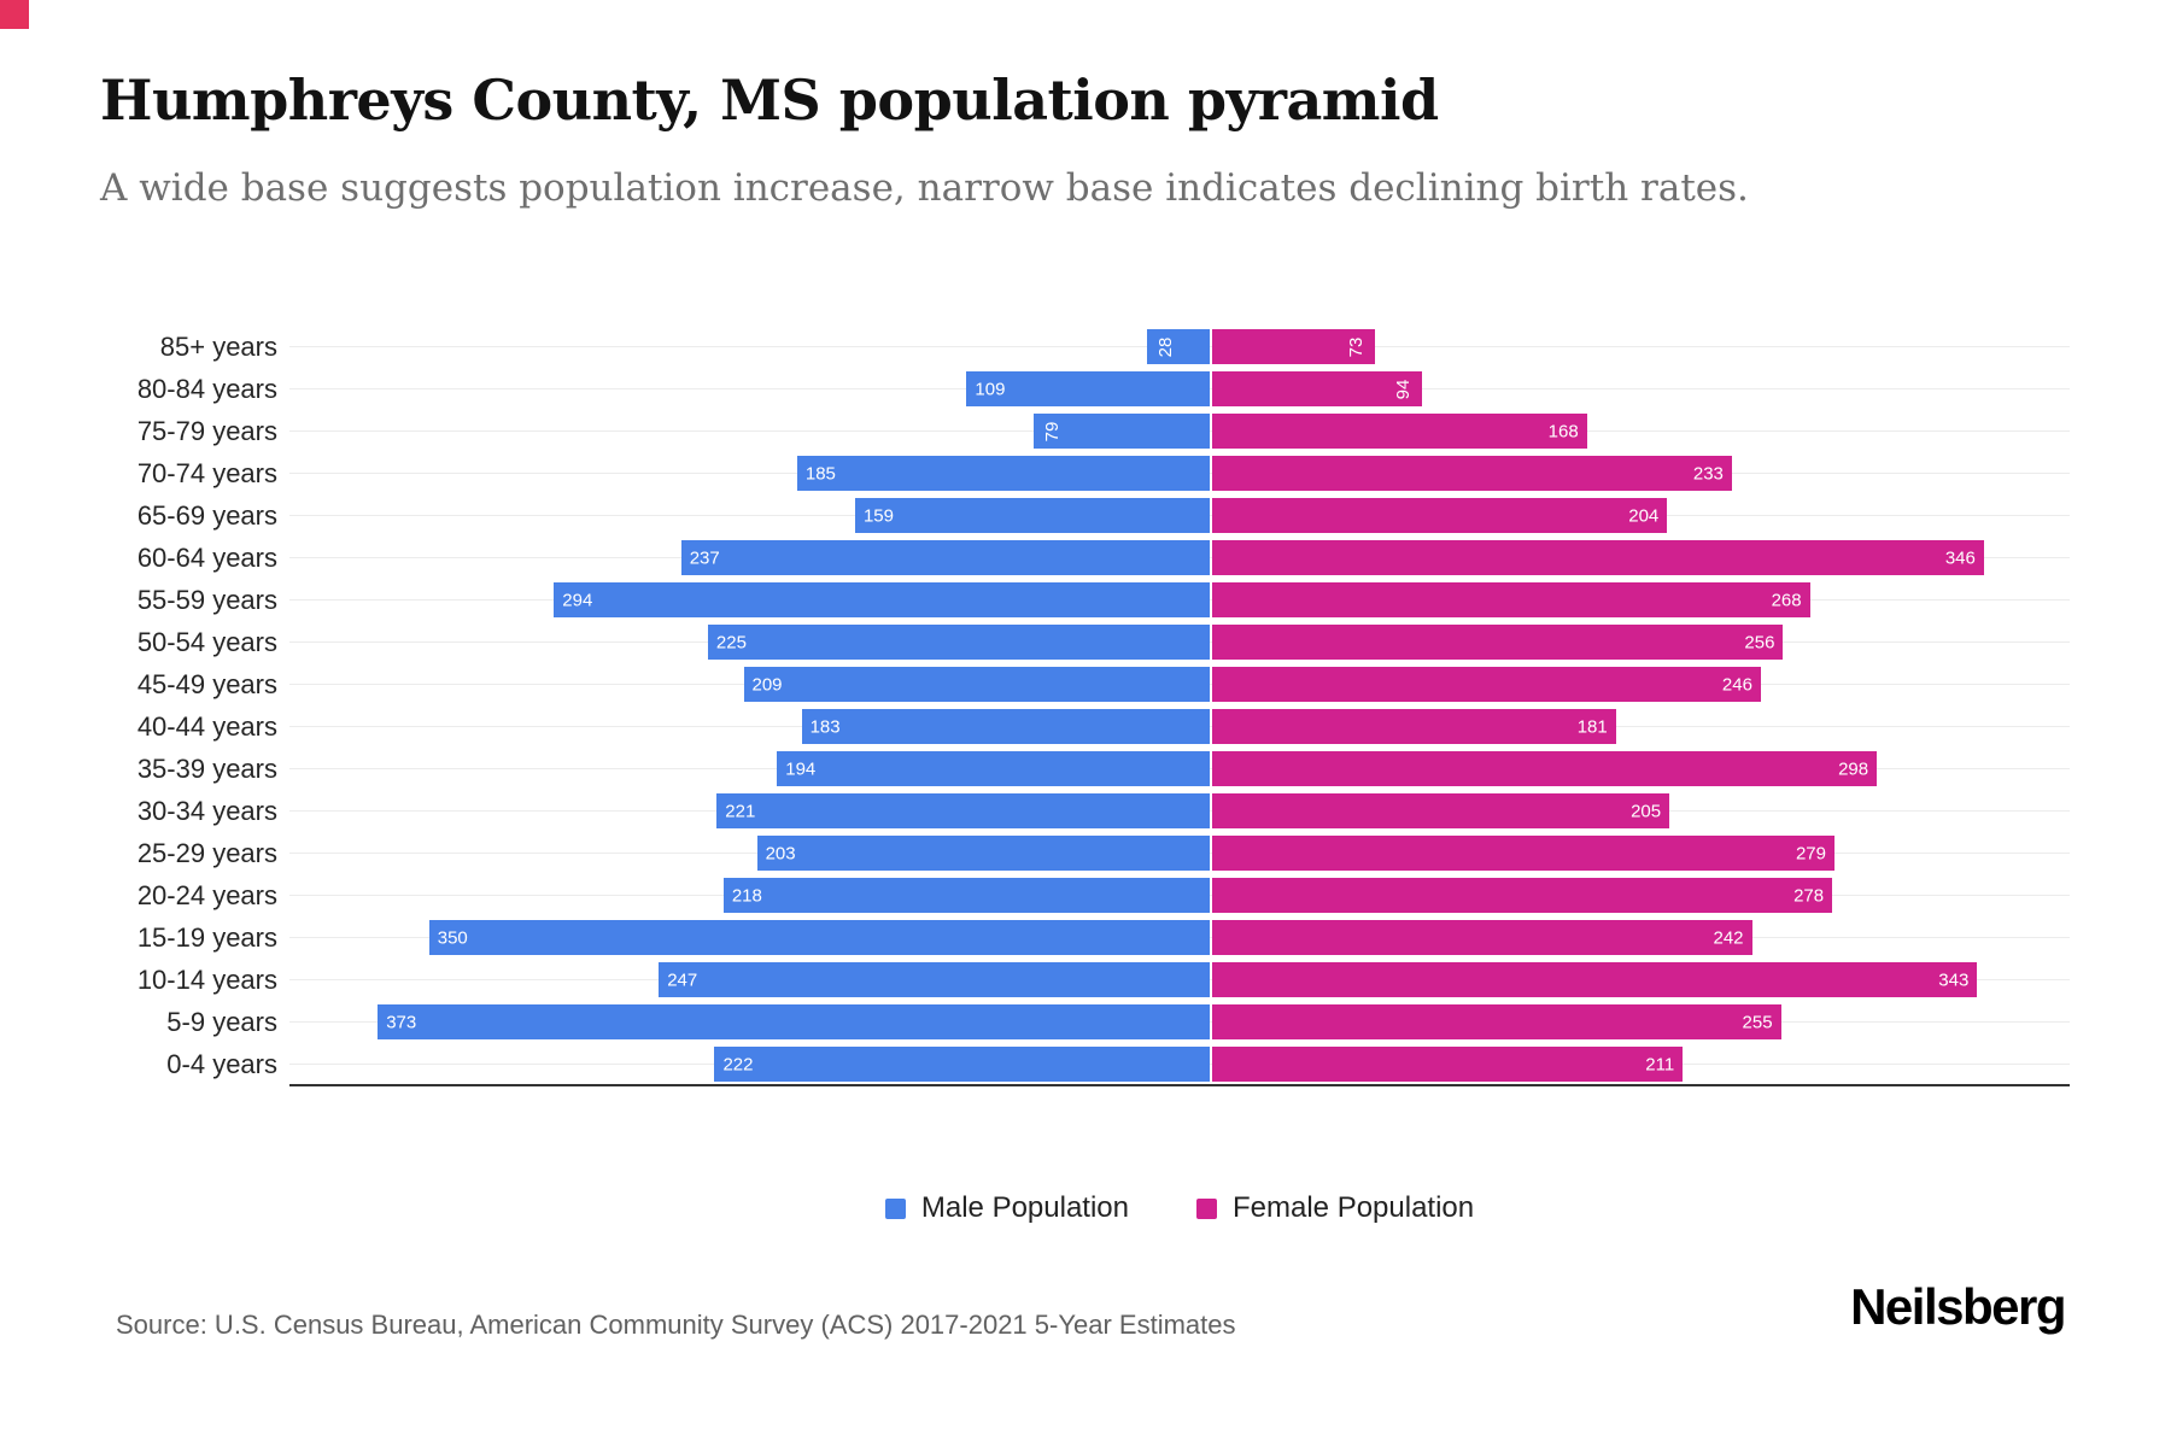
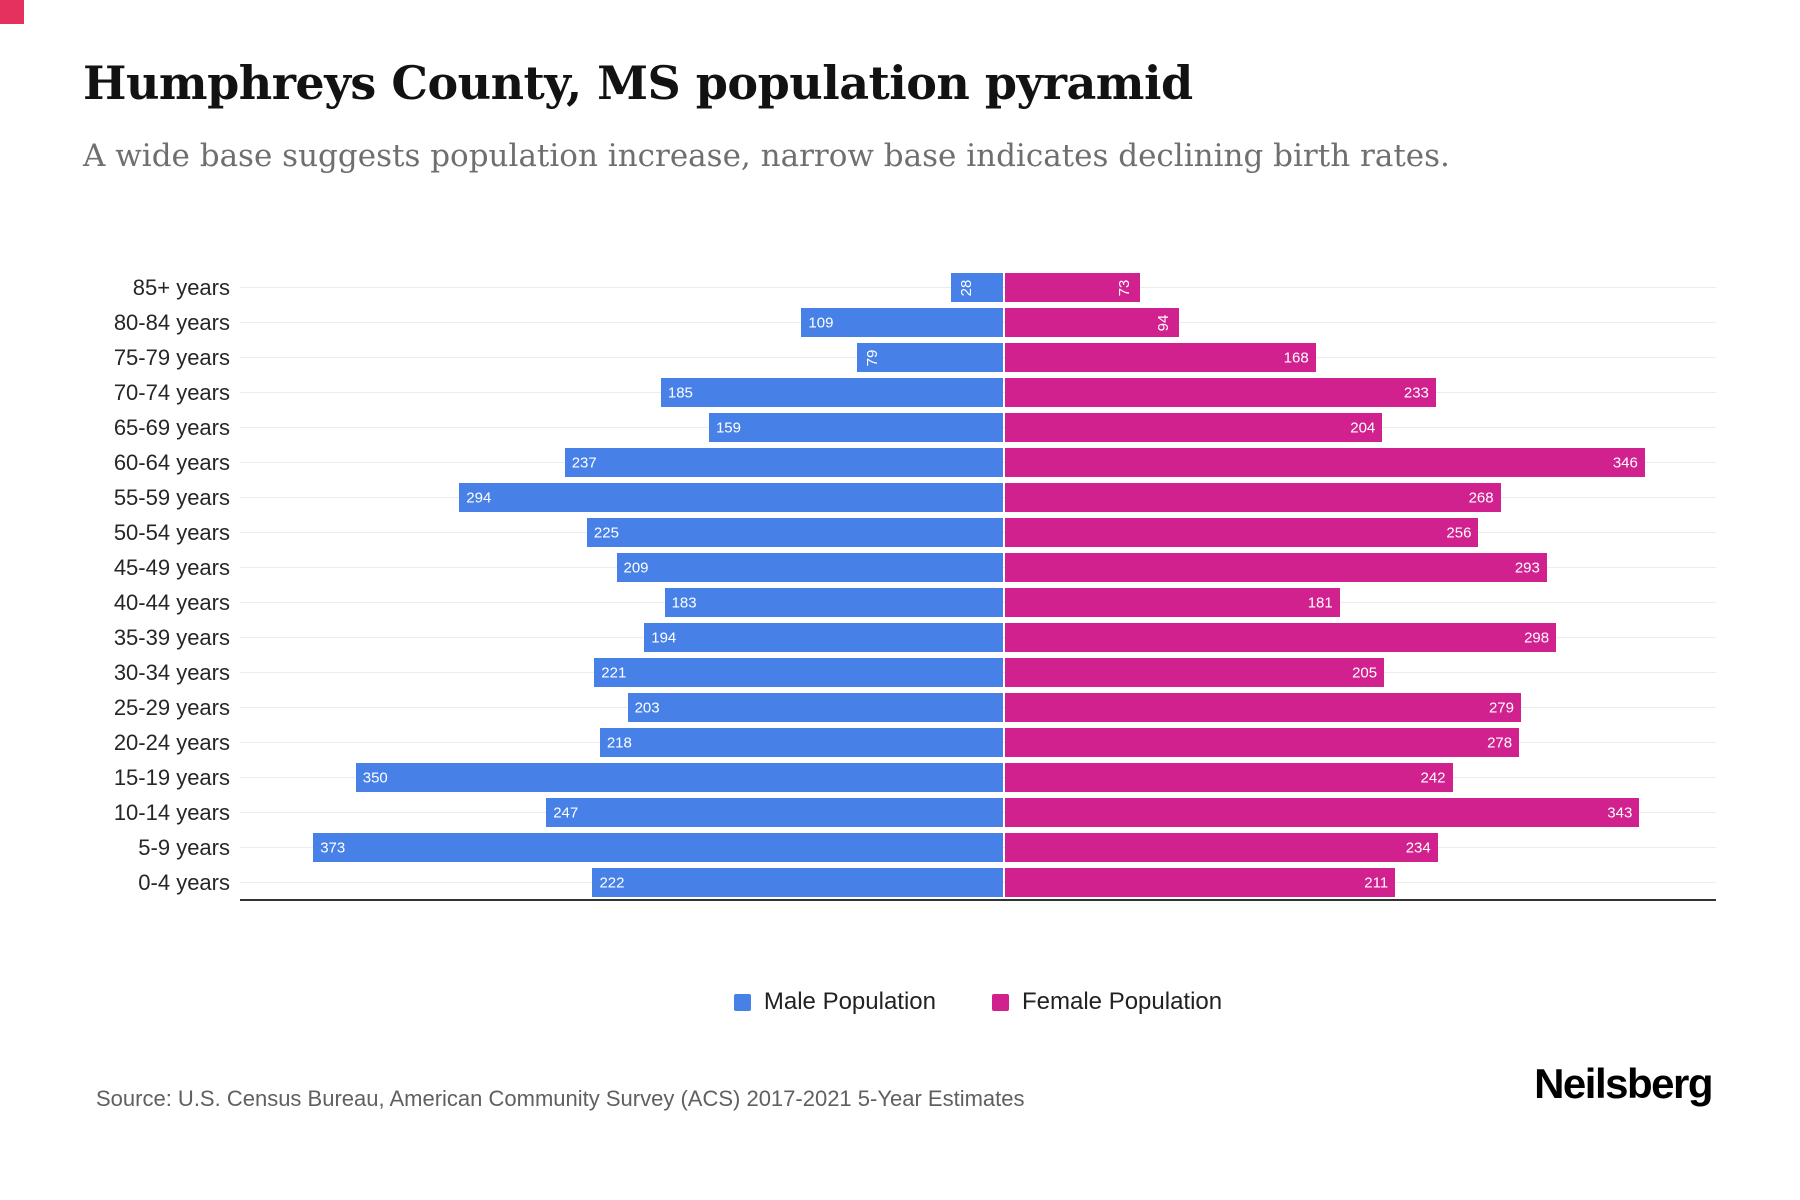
Female Population/45-49 years: 246 -> 293
Female Population/5-9 years: 255 -> 234
